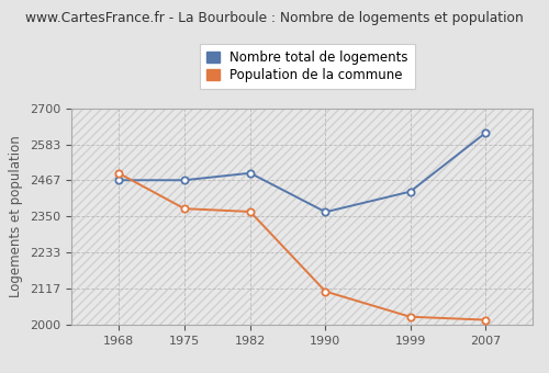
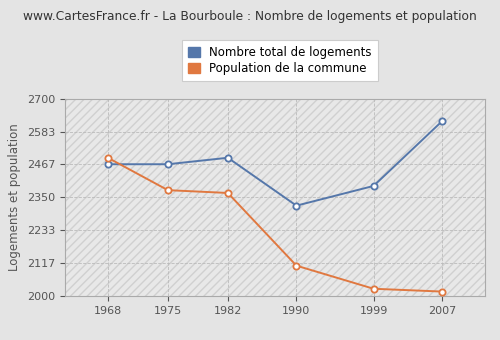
Nombre total de logements/1990: 2364 -> 2320
Nombre total de logements/1999: 2430 -> 2390
